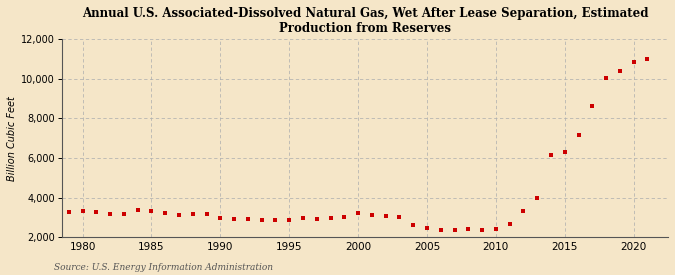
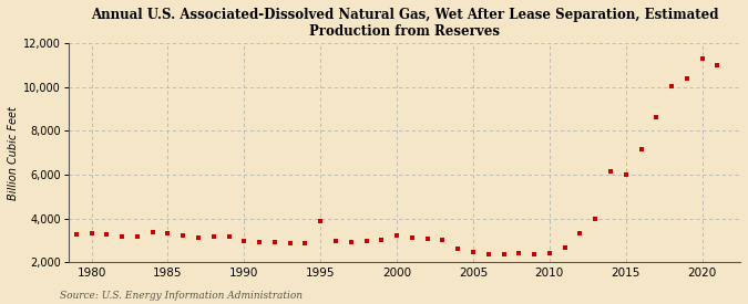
1995: 2,900 -> 3,900
2015: 6,300 -> 6,000
2020: 10,800 -> 11,300
